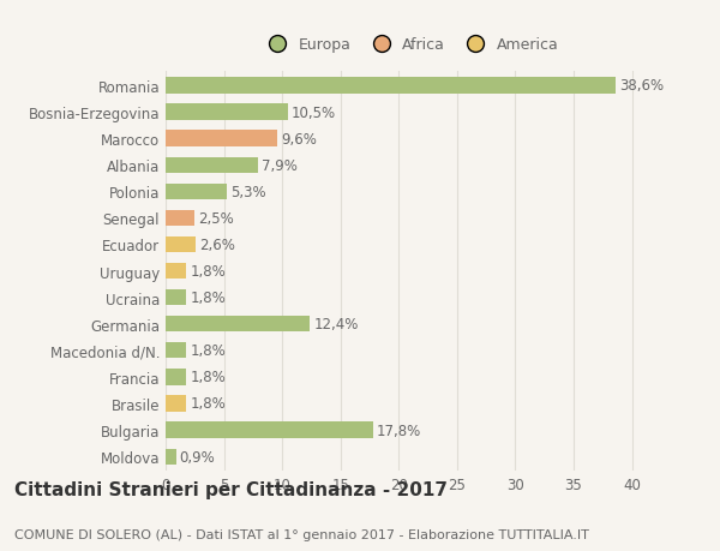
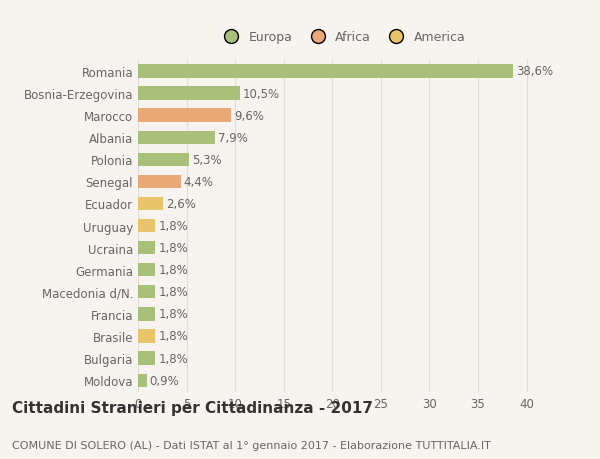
Senegal: 2,5% -> 4,4%
Germania: 12,4% -> 1,8%
Bulgaria: 17,8% -> 1,8%
